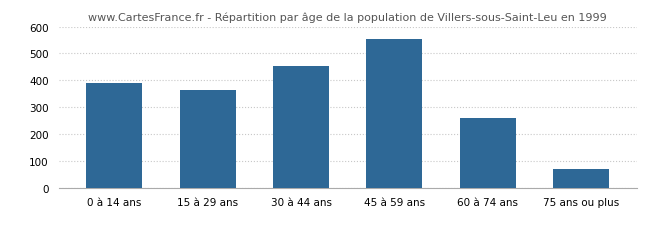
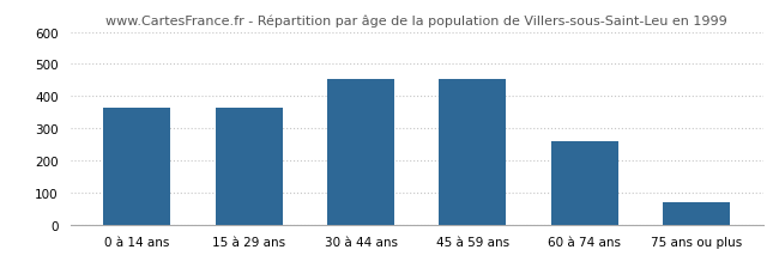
0 à 14 ans: 388 -> 365
45 à 59 ans: 553 -> 455
